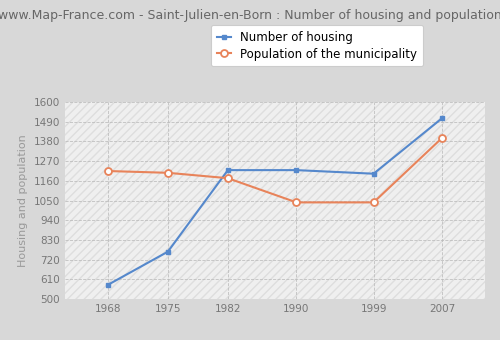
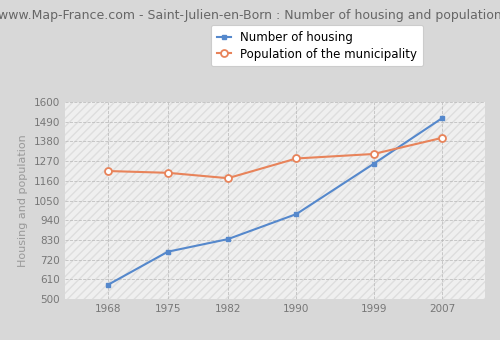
Number of housing/1982: 1220 -> 840
Number of housing/1990: 1220 -> 980
Population of the municipality/1990: 1040 -> 1280
Number of housing/1999: 1200 -> 1260
Population of the municipality/1999: 1040 -> 1310
